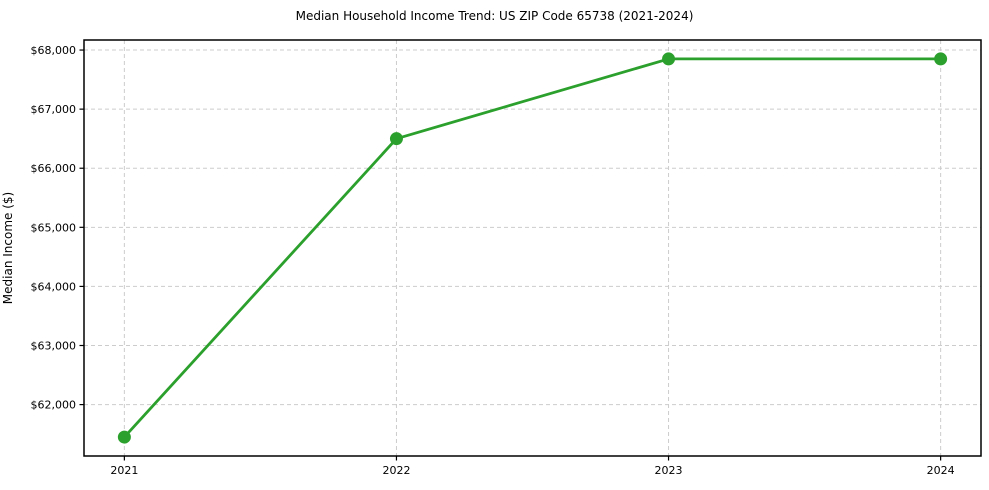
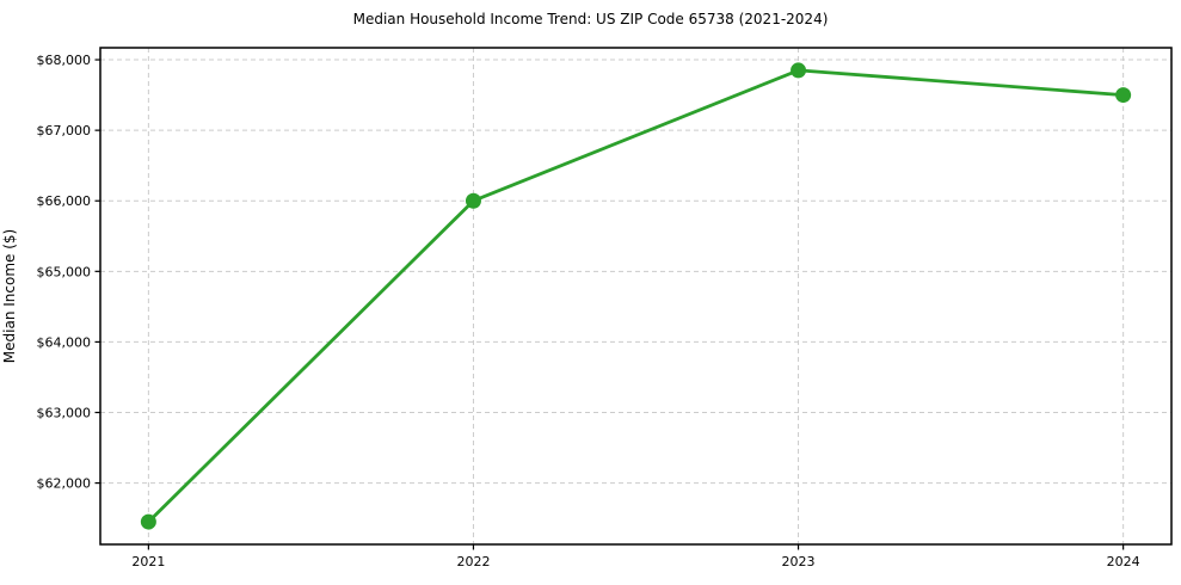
2022: $66500 -> $66000
2024: $67800 -> $67500
